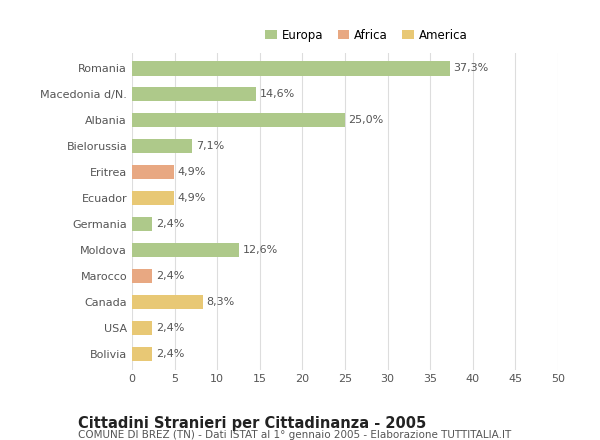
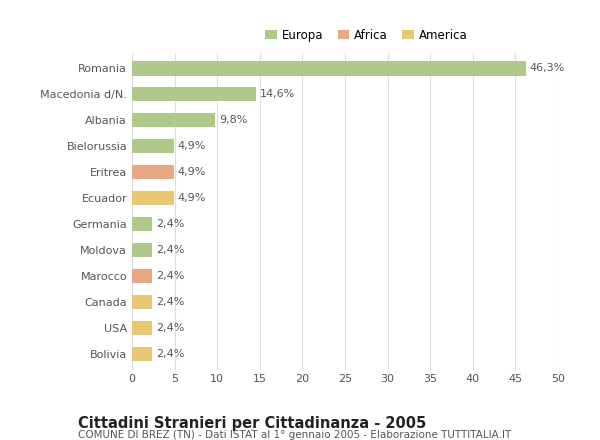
Romania: 37,3% -> 46,3%
Albania: 25,0% -> 9,8%
Bielorussia: 7,1% -> 4,9%
Moldova: 12,6% -> 2,4%
Canada: 8,3% -> 2,4%
